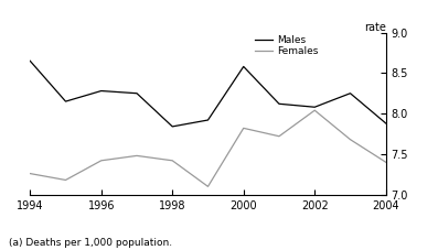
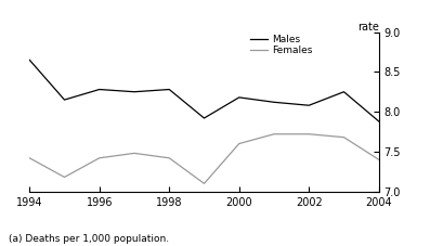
Females/1994: 7.26 -> 7.42
Males/1998: 7.84 -> 8.28
Males/2000: 8.58 -> 8.18
Females/2000: 7.82 -> 7.60
Females/2002: 8.04 -> 7.72
